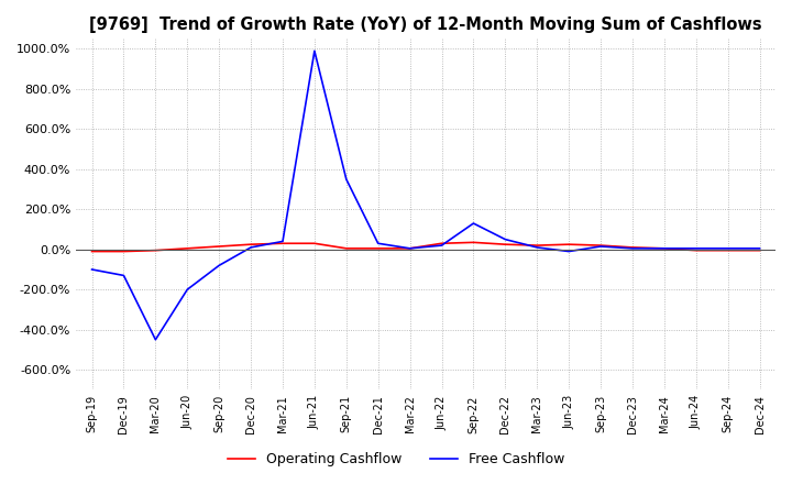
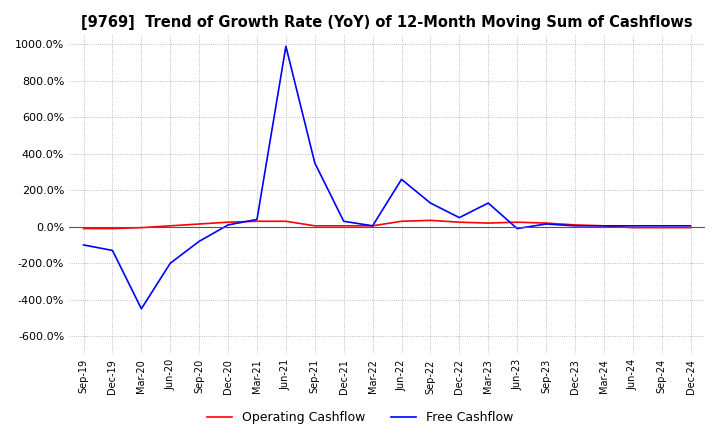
Free Cashflow/Jun-22: 20% -> 260%
Free Cashflow/Mar-23: 10% -> 130%
